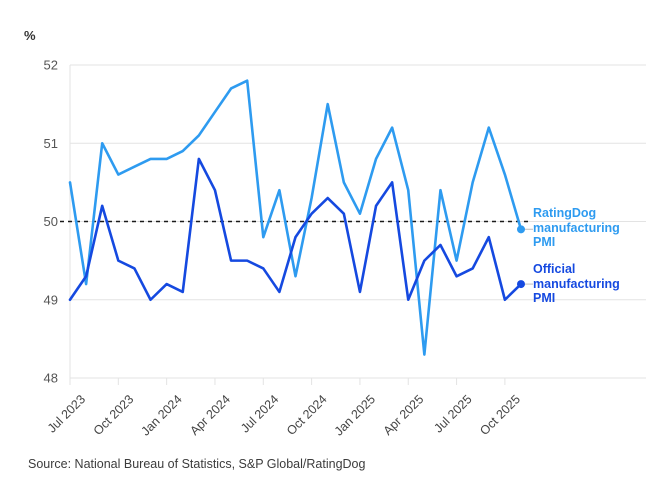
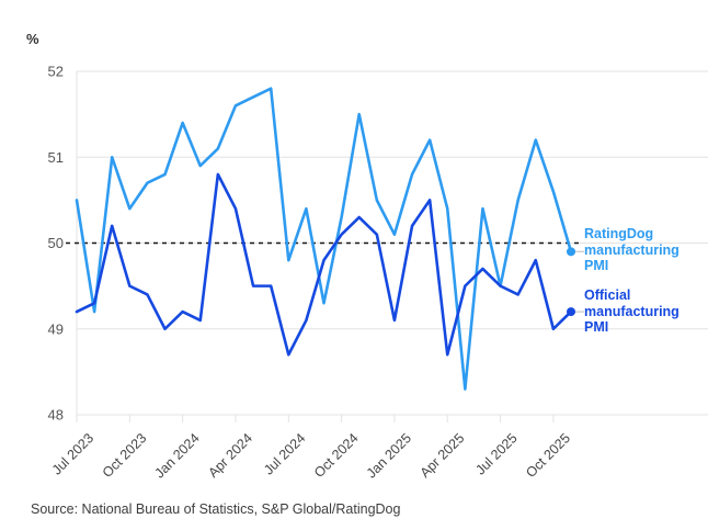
Official manufacturing PMI/Jul 2023: 49.0 -> 49.2
RatingDog manufacturing PMI/Oct 2023: 50.6 -> 50.4
RatingDog manufacturing PMI/Jan 2024: 50.8 -> 51.4
RatingDog manufacturing PMI/Apr 2024: 51.4 -> 51.6
Official manufacturing PMI/Jul 2024: 49.4 -> 48.7
Official manufacturing PMI/Apr 2025: 49.0 -> 48.7
Official manufacturing PMI/Jul 2025: 49.3 -> 49.5
